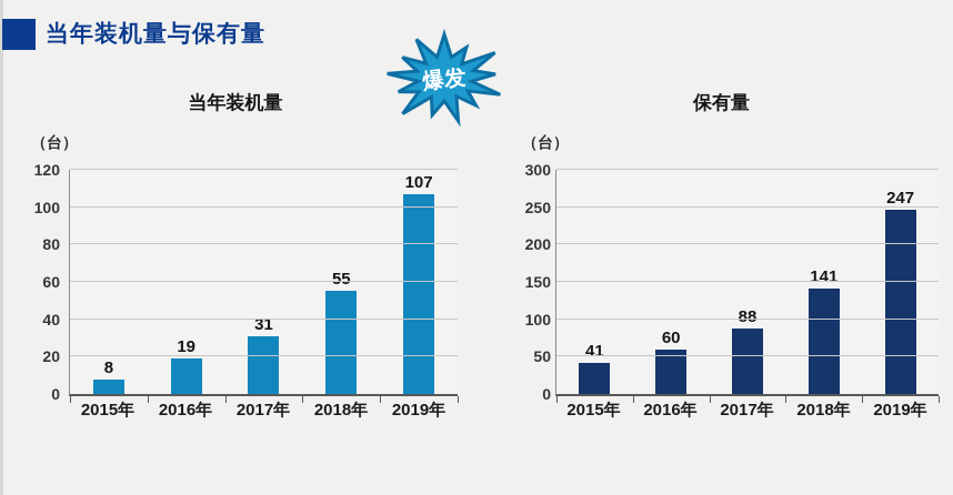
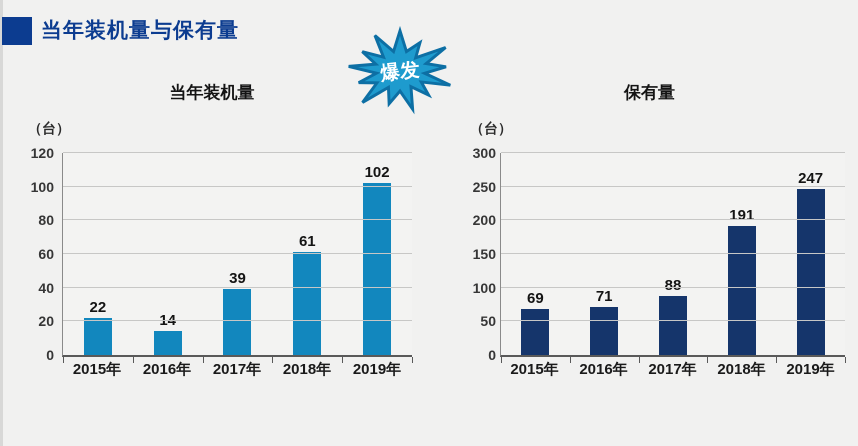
当年装机量/2015年: 8 -> 22
当年装机量/2016年: 19 -> 14
当年装机量/2017年: 31 -> 39
当年装机量/2018年: 55 -> 61
当年装机量/2019年: 107 -> 102
保有量/2015年: 41 -> 69
保有量/2016年: 60 -> 71
保有量/2018年: 141 -> 191
